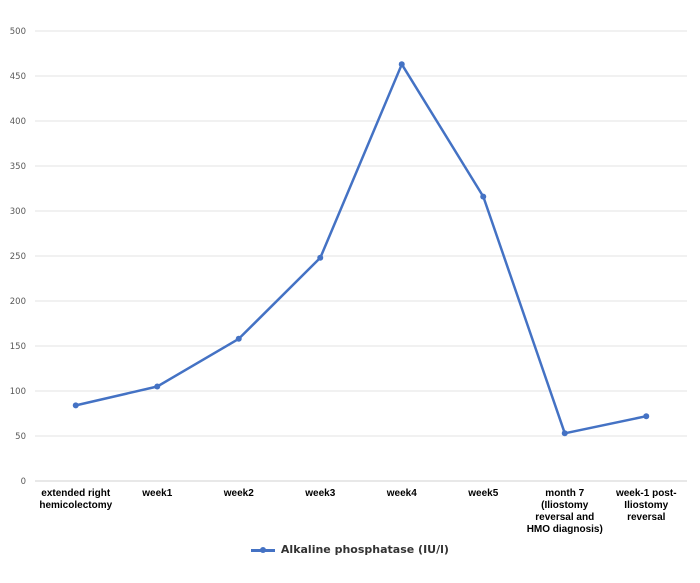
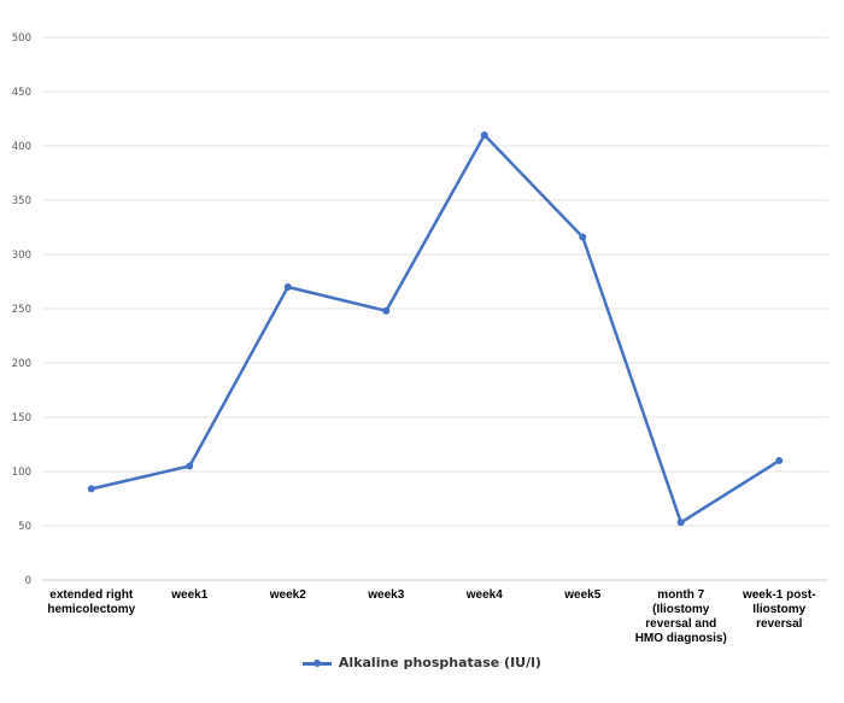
week2: 160 -> 270
week4: 460 -> 410
week-1 post- Iliostomy reversal: 70 -> 110
